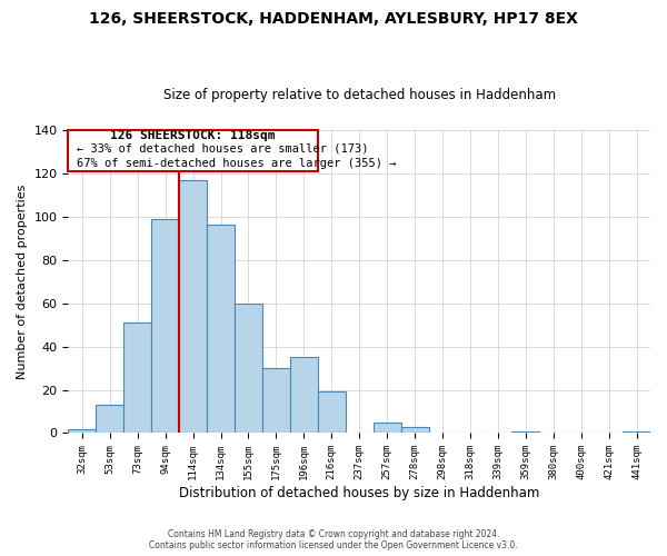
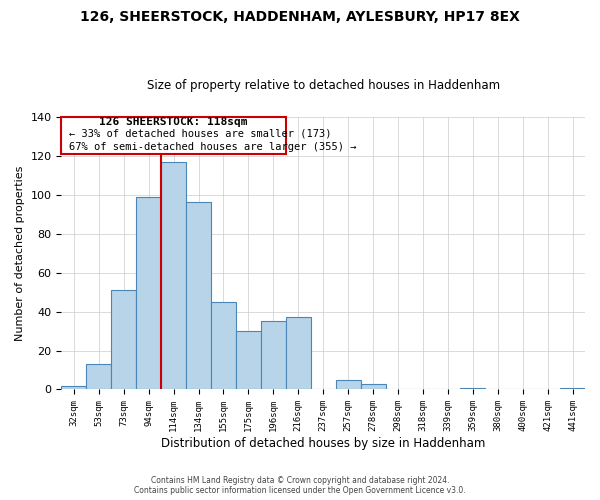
155sqm: 60 -> 45
216sqm: 19 -> 37
